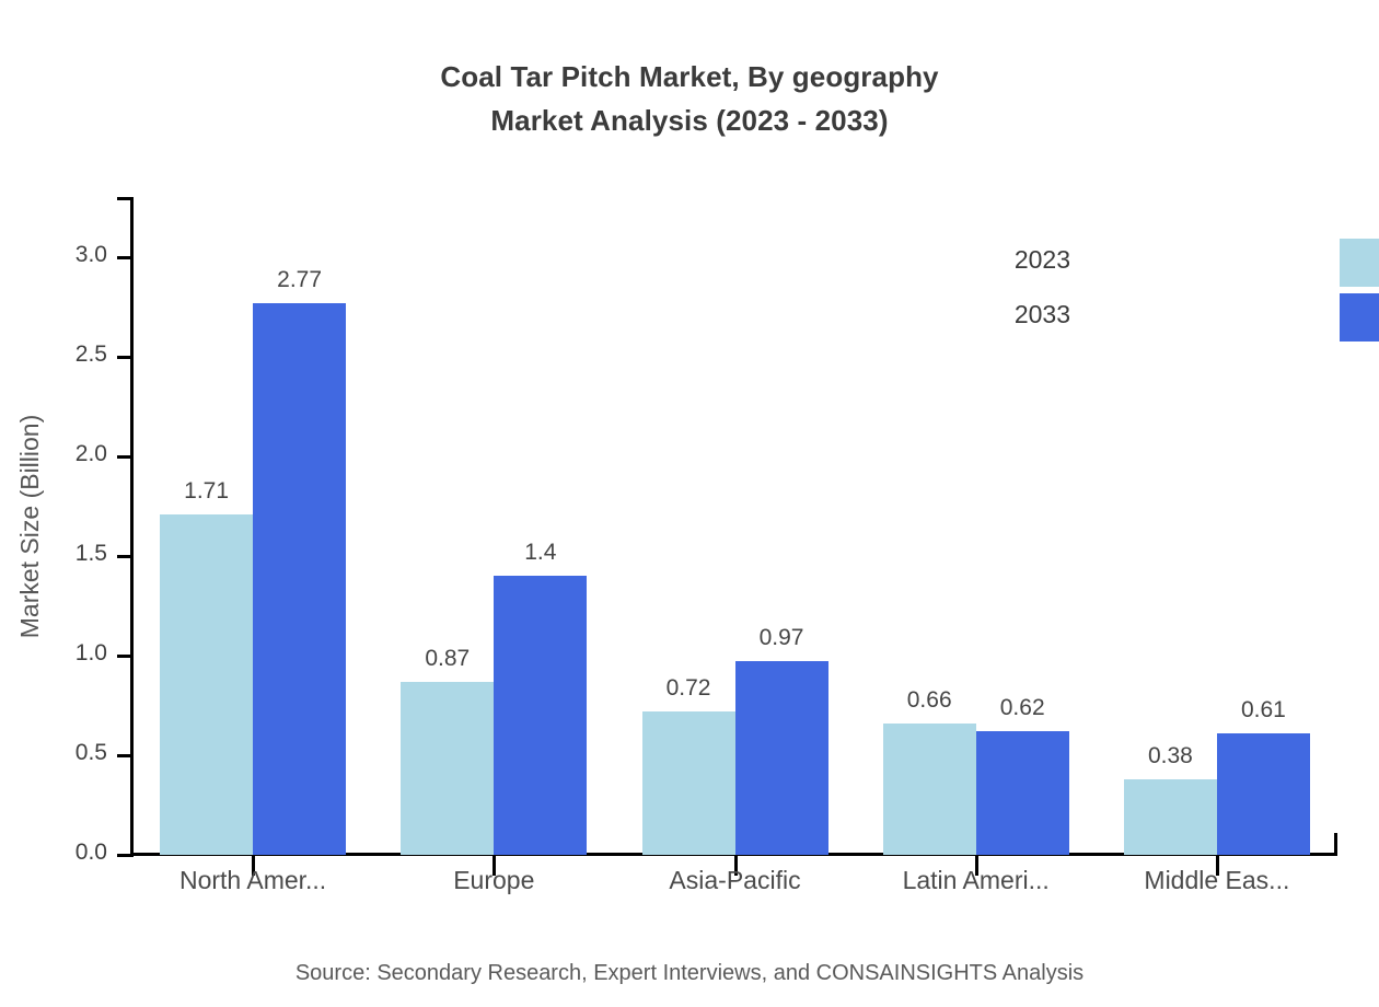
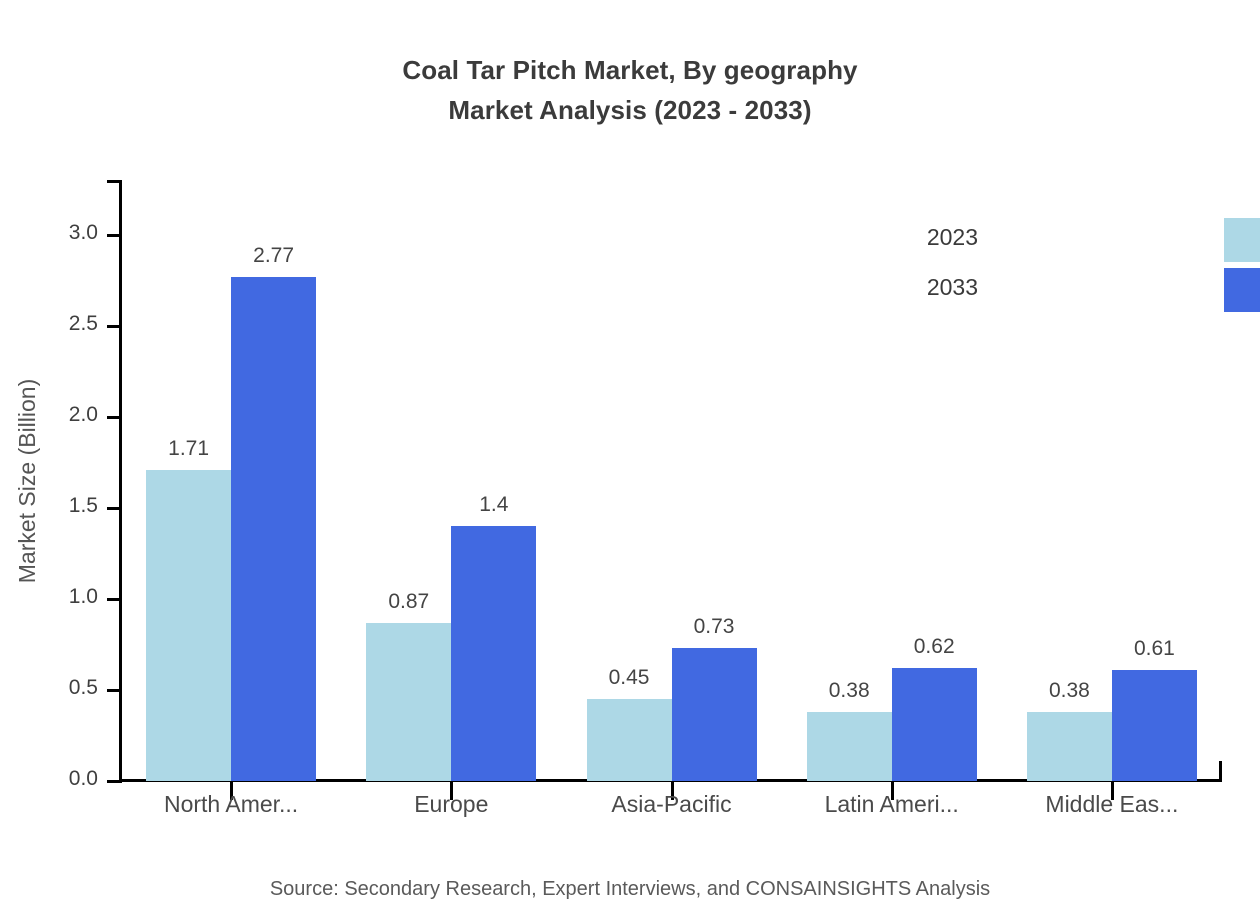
2023/Asia-Pacific: 0.72 -> 0.45
2033/Asia-Pacific: 0.97 -> 0.73
2023/Latin Ameri...: 0.66 -> 0.38
